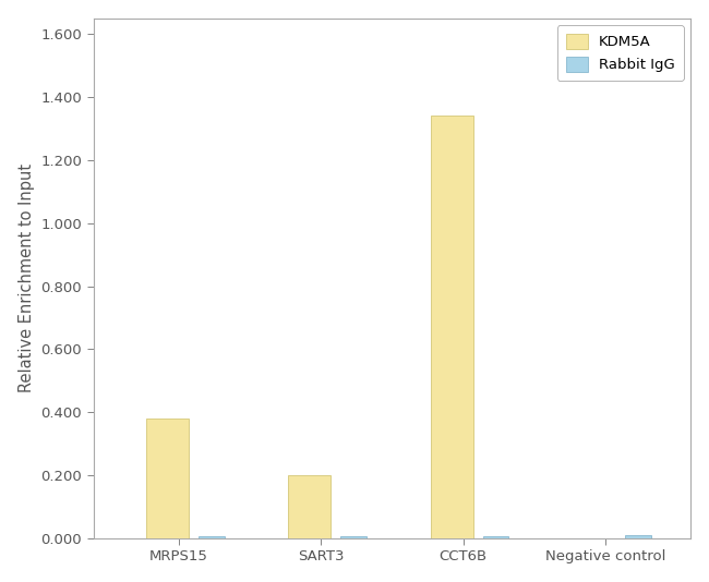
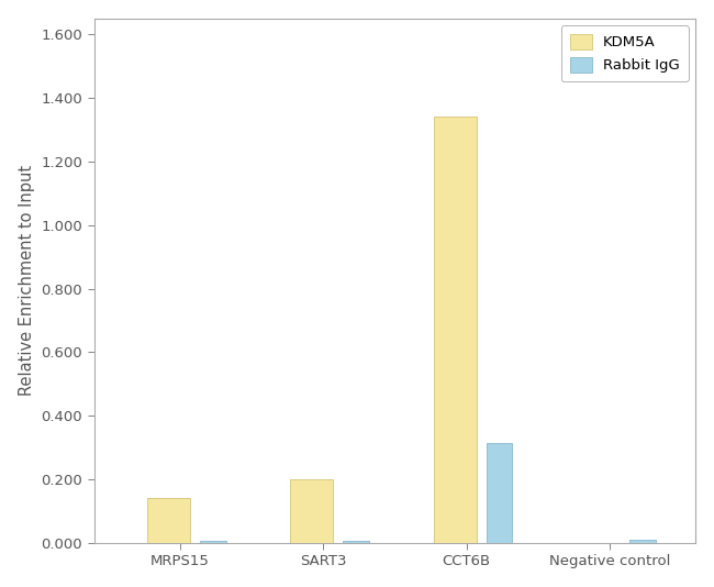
KDM5A/MRPS15: 0.38 -> 0.14
Rabbit IgG/CCT6B: 0.005 -> 0.315
